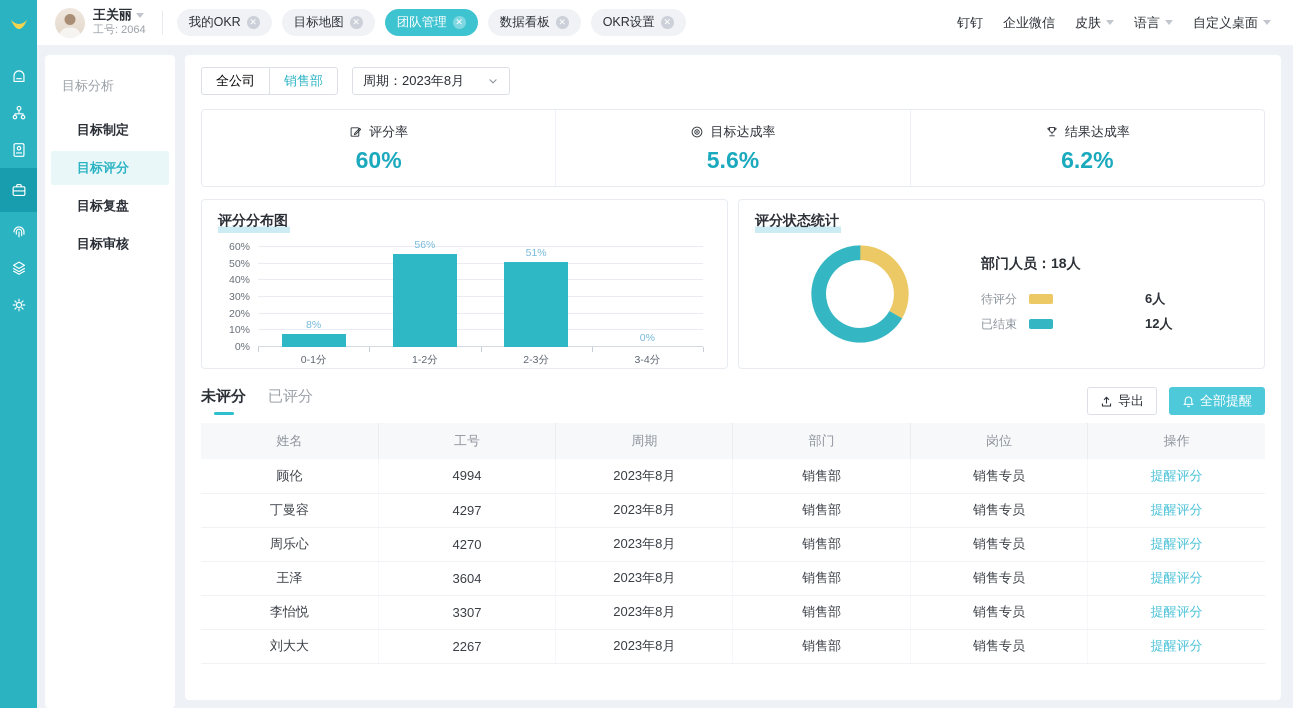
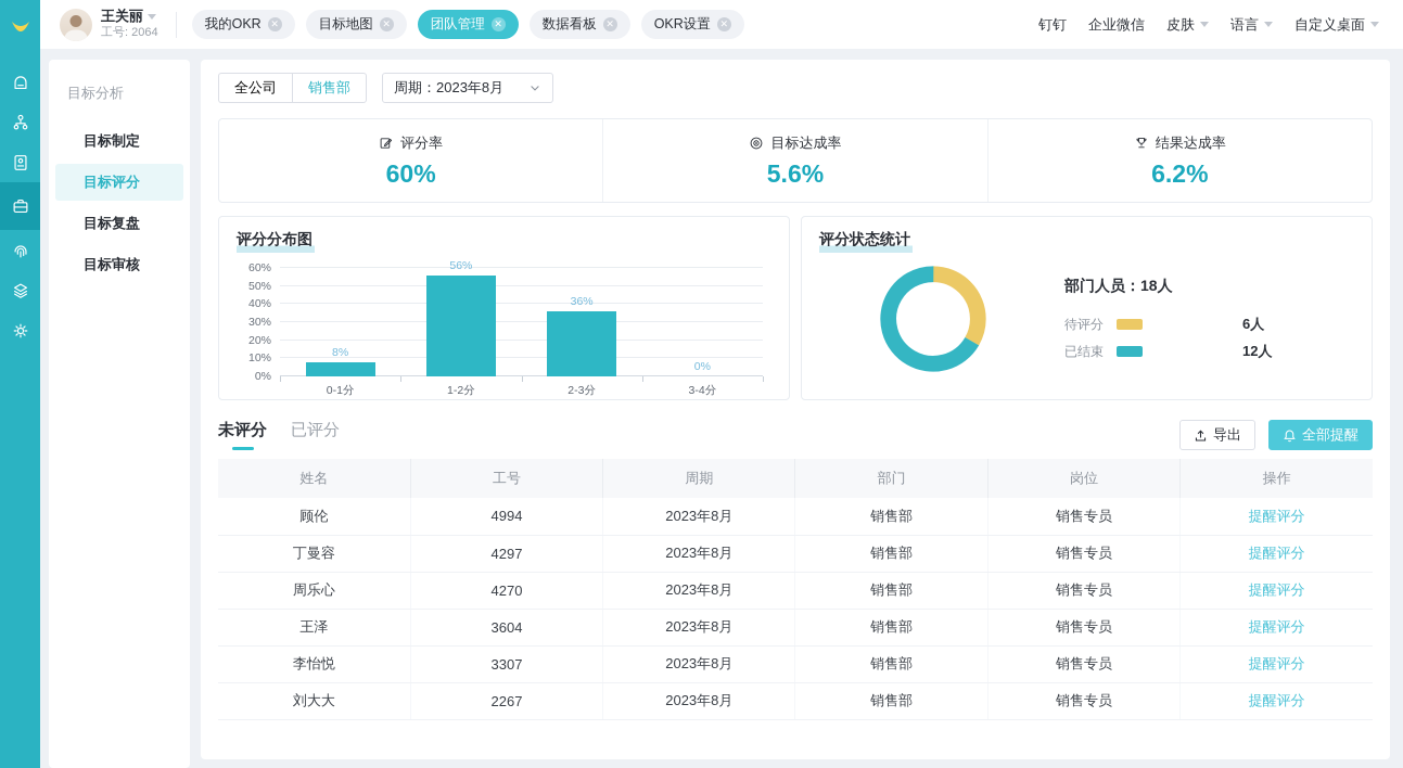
评分分布图/2-3分: 51% -> 36%
